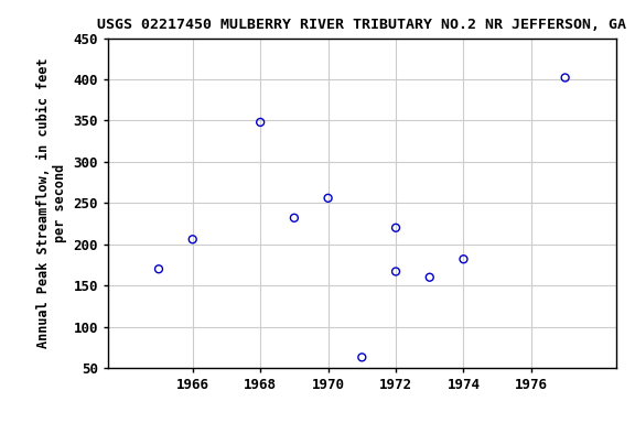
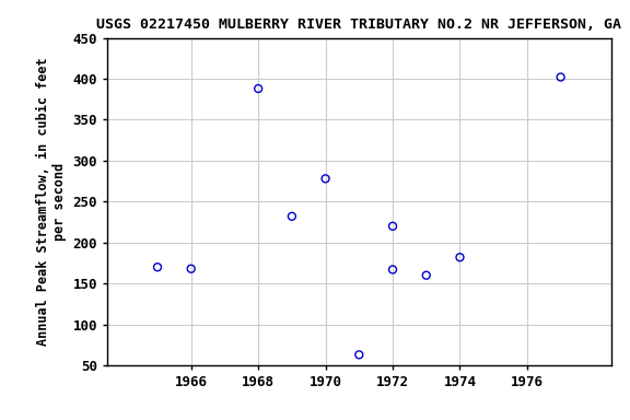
1966: 206 -> 168
1968: 348 -> 388
1970: 256 -> 278
